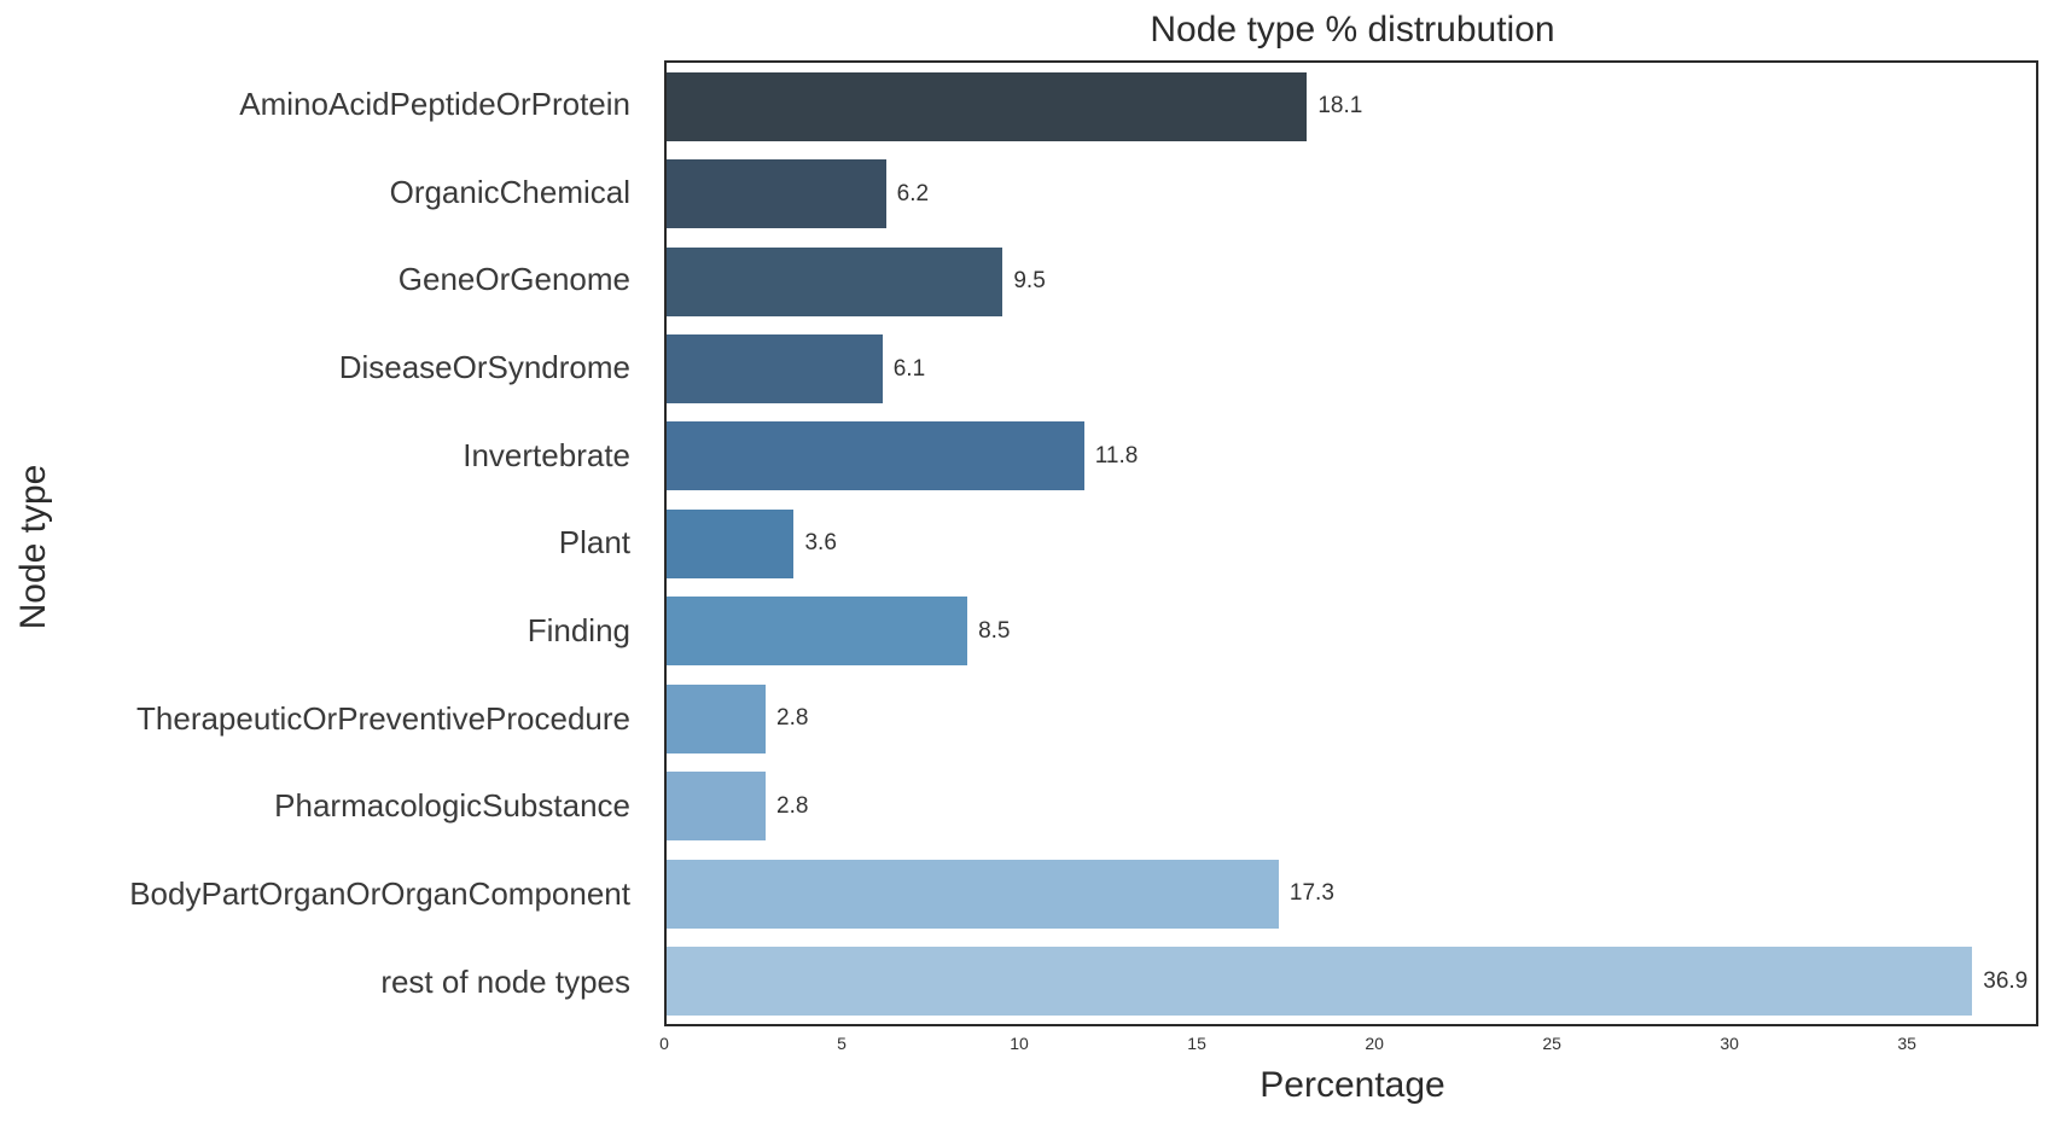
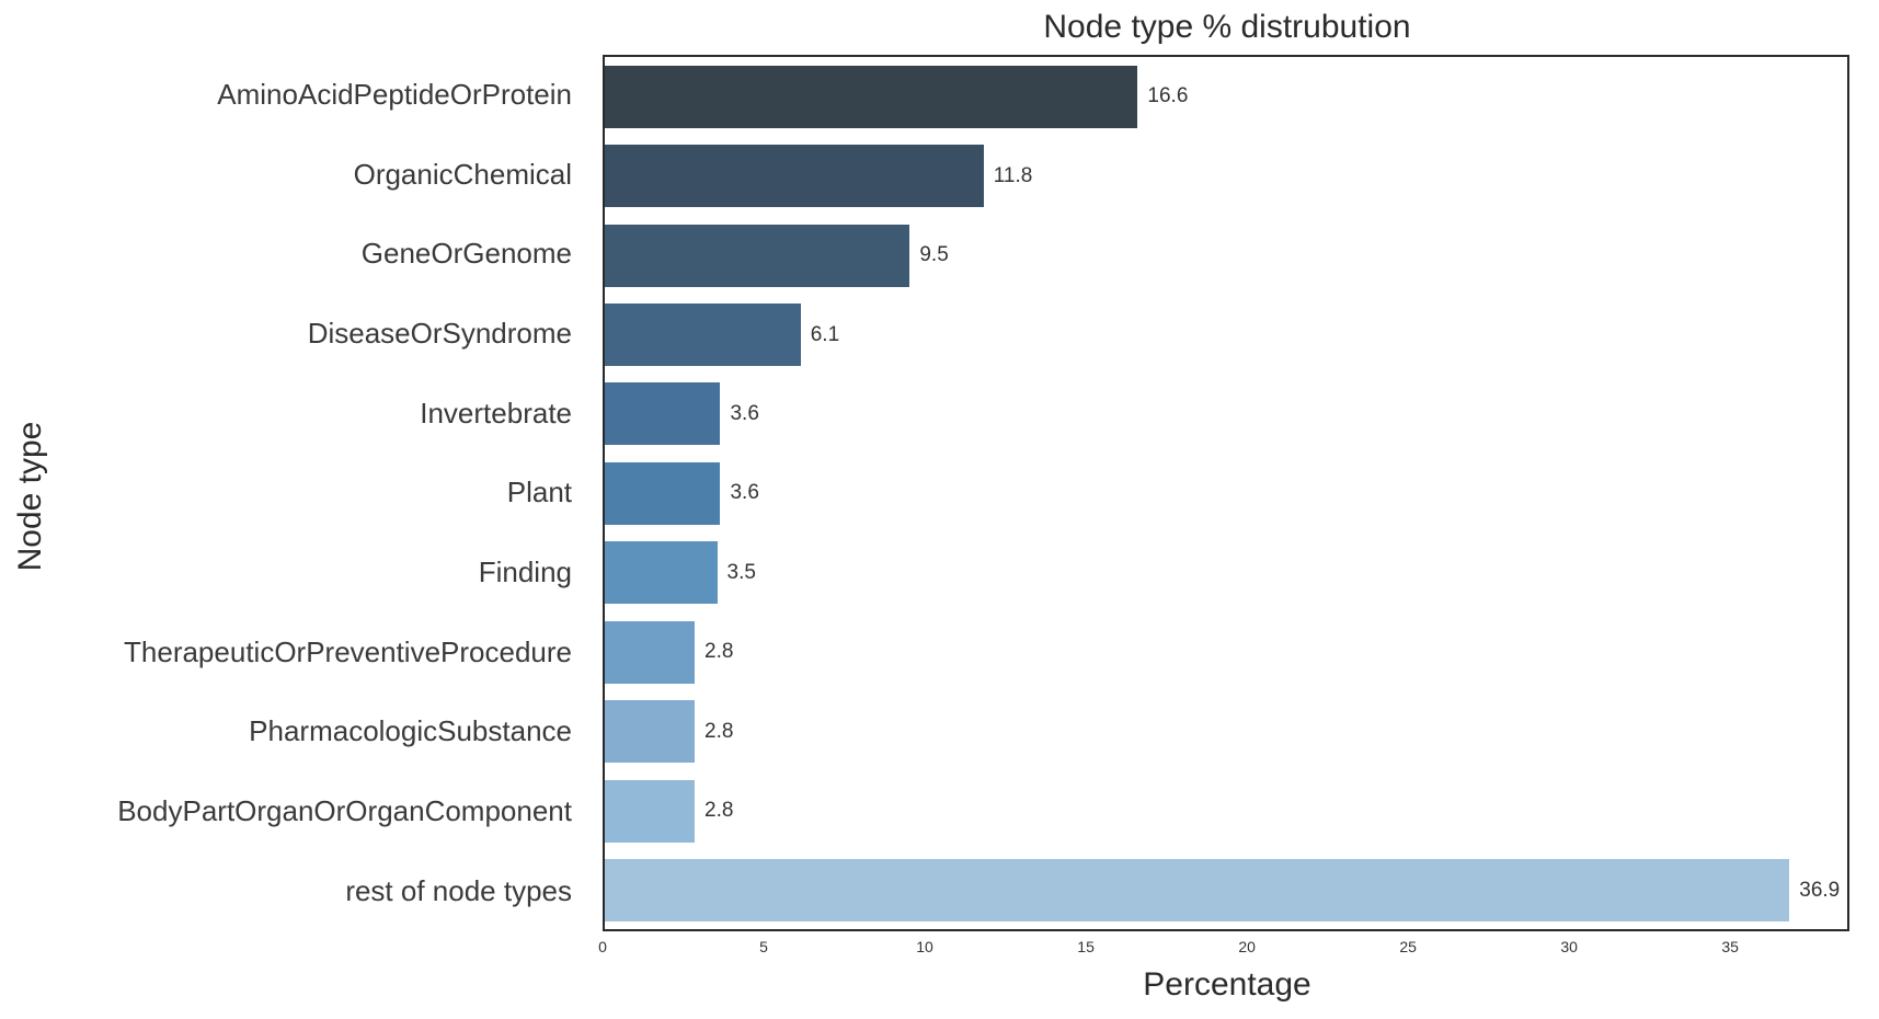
AminoAcidPeptideOrProtein: 18.1 -> 16.6
OrganicChemical: 6.2 -> 11.8
Invertebrate: 11.8 -> 3.6
Finding: 8.5 -> 3.5
BodyPartOrganOrOrganComponent: 17.3 -> 2.8
